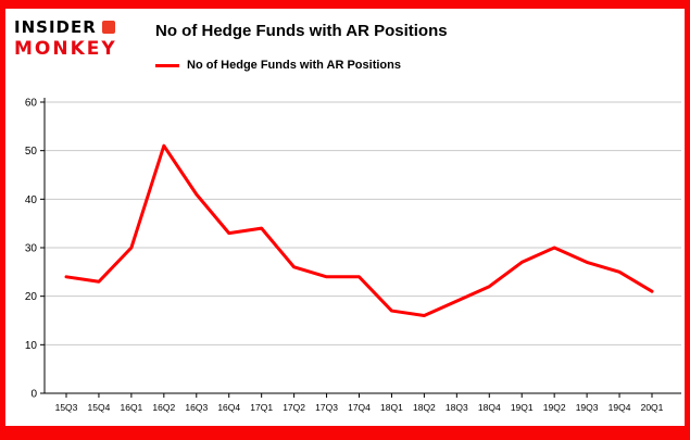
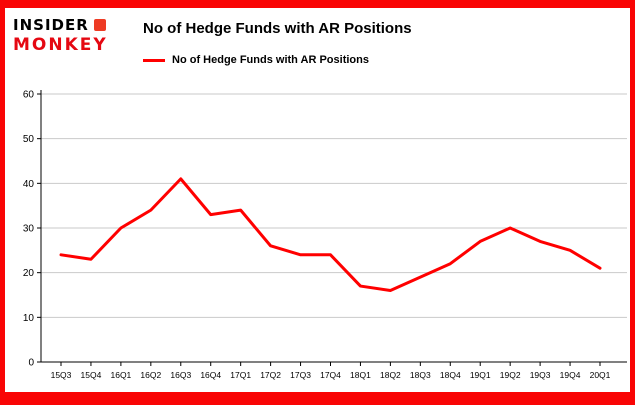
16Q2: 51 -> 34
